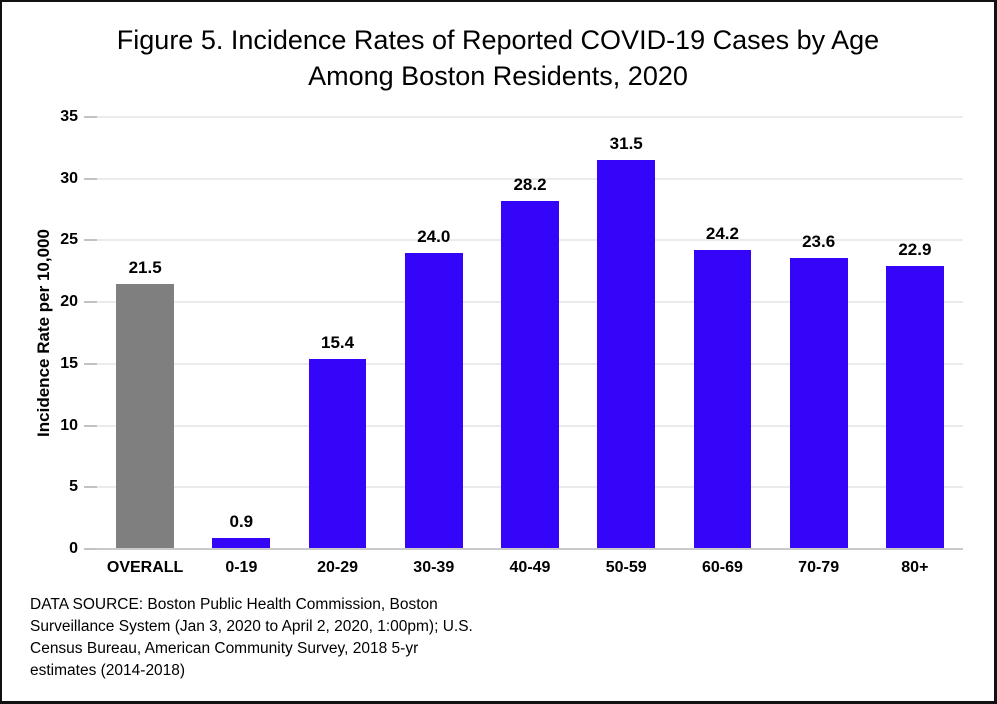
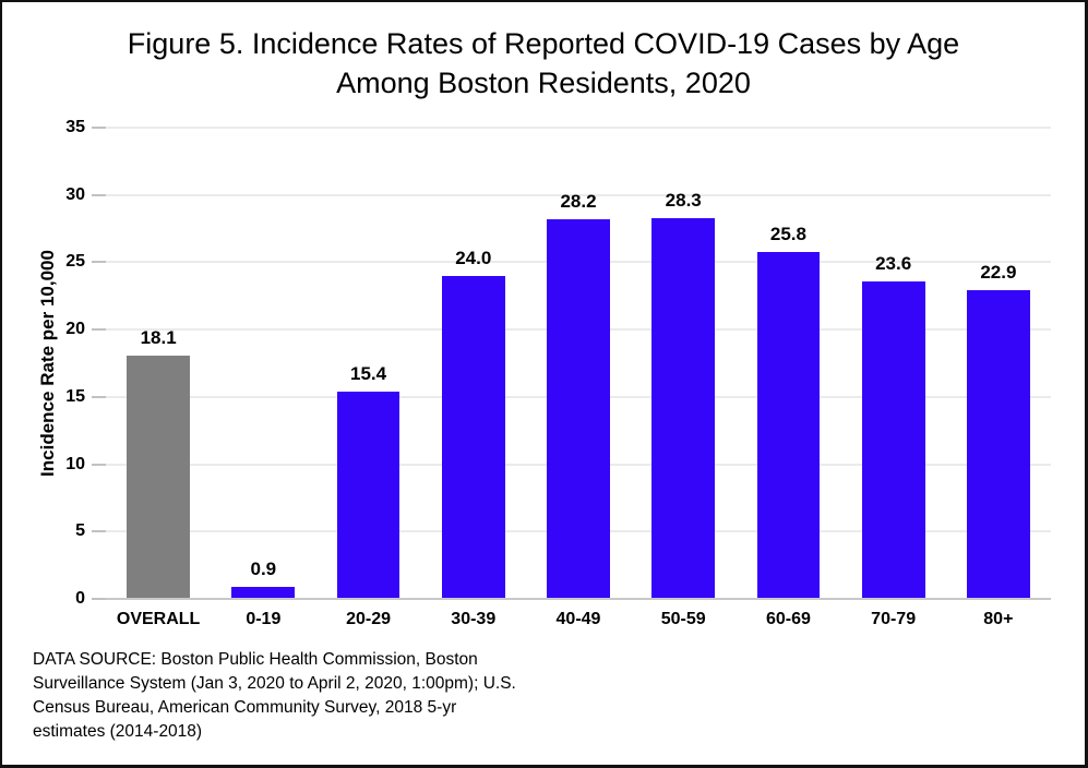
OVERALL: 21.5 -> 18.1
50-59: 31.5 -> 28.3
60-69: 24.2 -> 25.8
